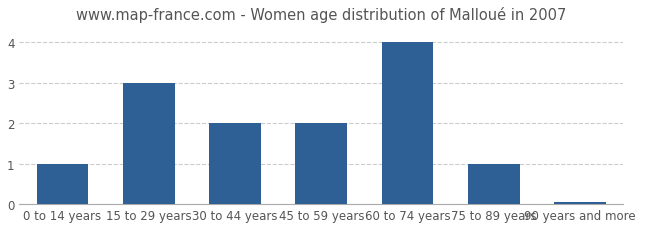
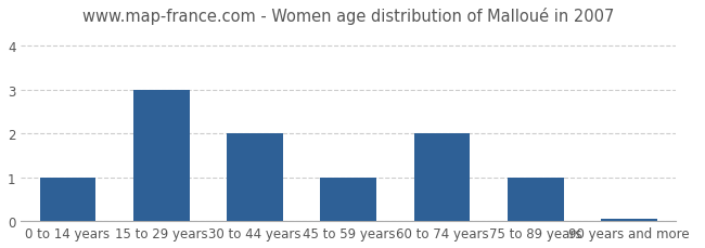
45 to 59 years: 2.00 -> 1.00
60 to 74 years: 4.00 -> 2.00
